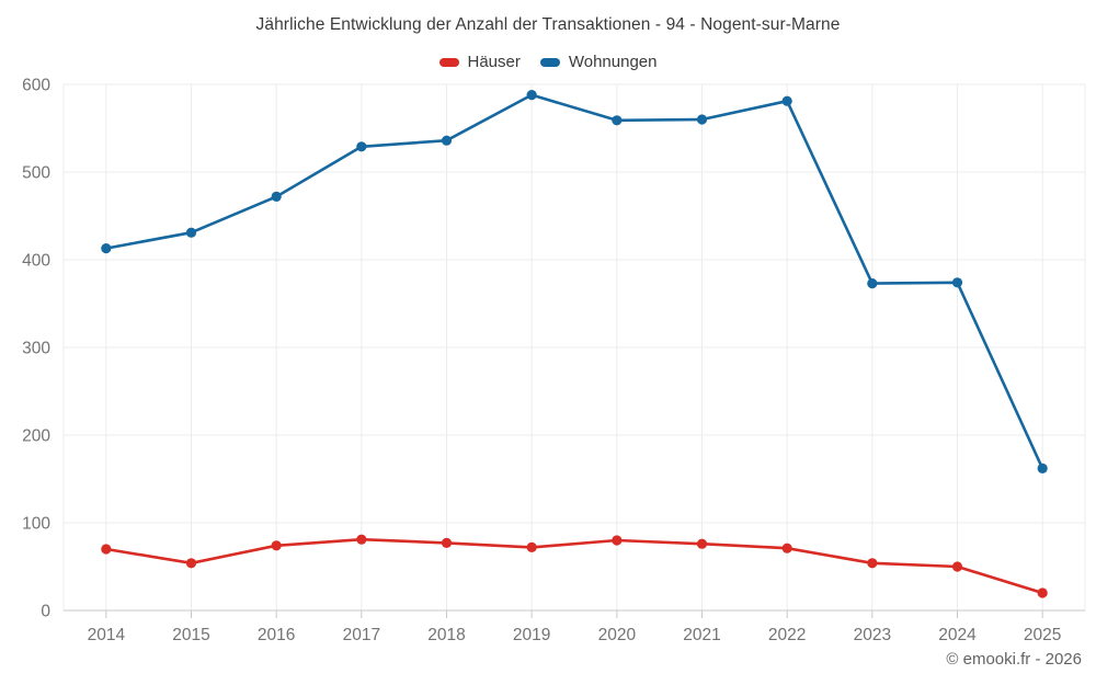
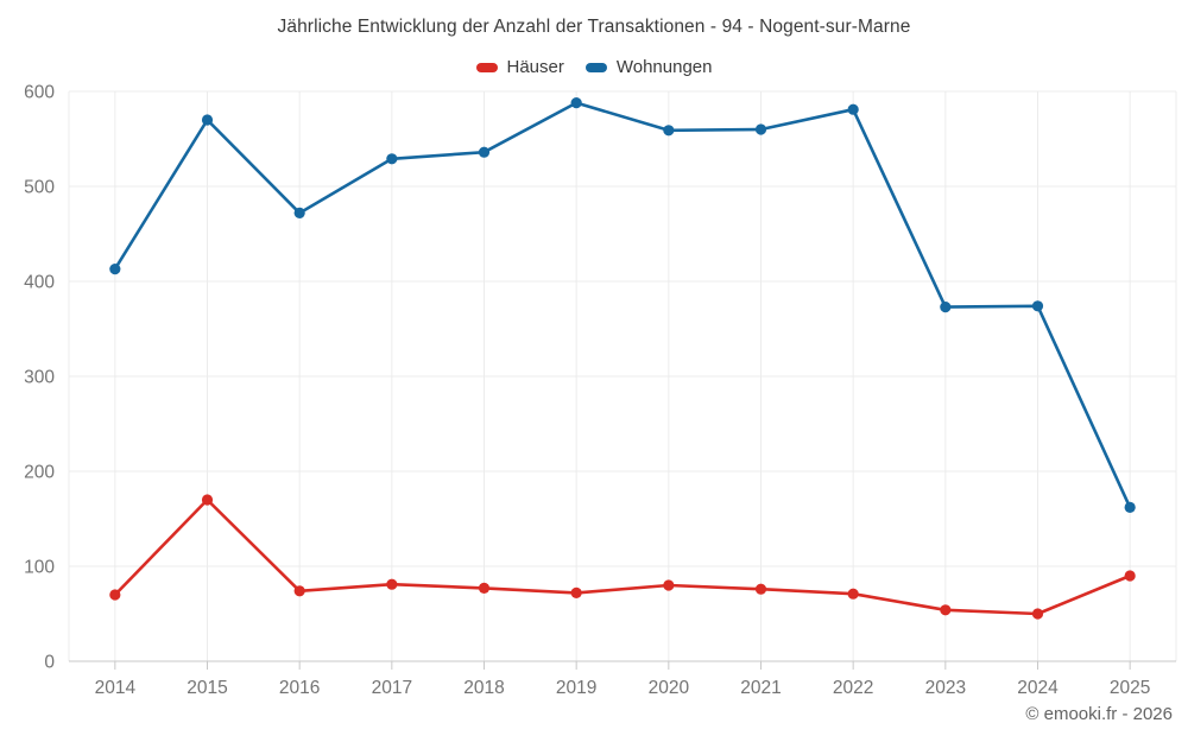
Häuser/2015: 50 -> 170
Wohnungen/2015: 430 -> 570
Häuser/2025: 20 -> 90
